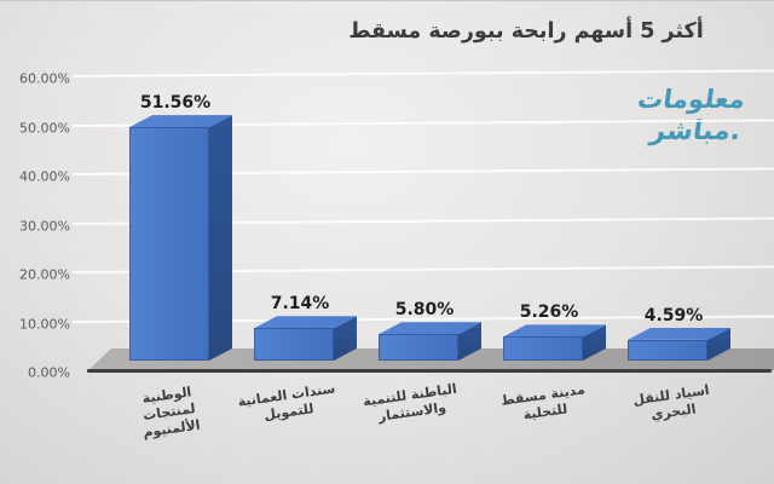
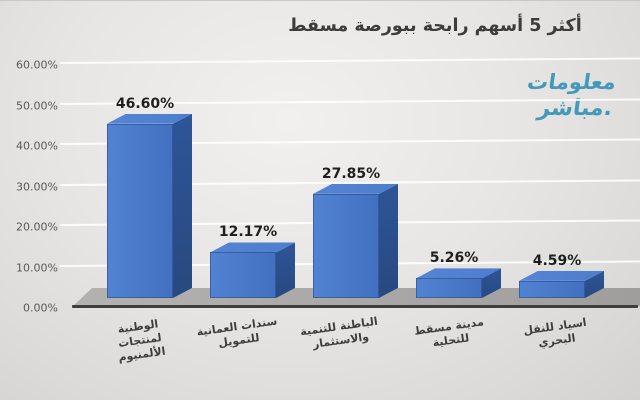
الوطنية لمنتجات الألمنيوم: 51.56% -> 46.60%
سندات العمانية للتمويل: 7.14% -> 12.17%
الباطنة للتنمية والاستثمار: 5.80% -> 27.85%
